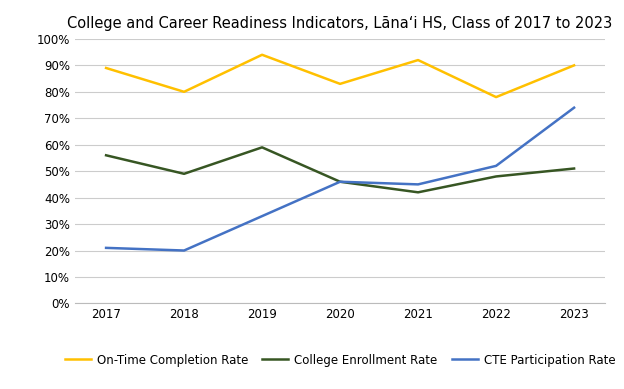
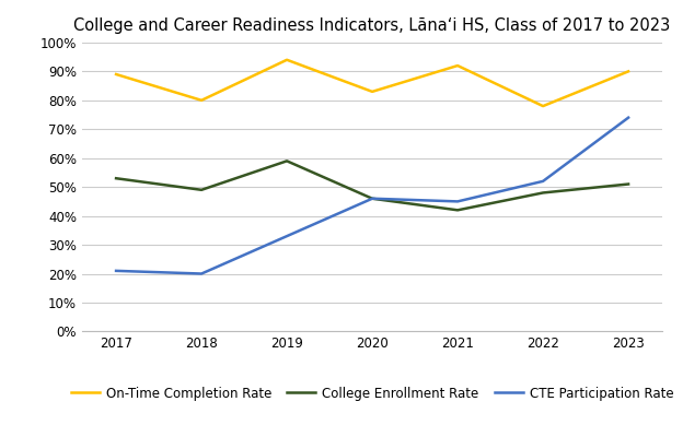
College Enrollment Rate/2017: 56% -> 53%
